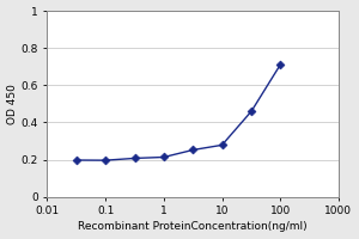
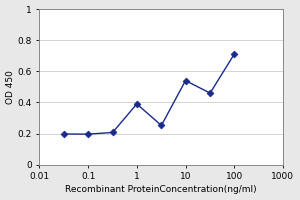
1: 0.21 -> 0.39
10: 0.28 -> 0.54
